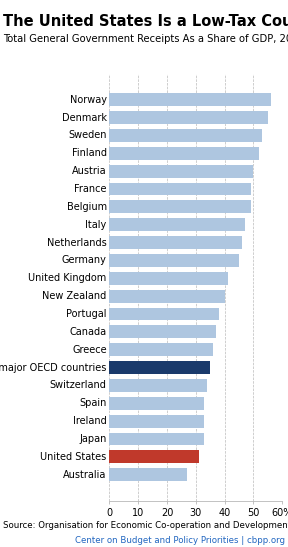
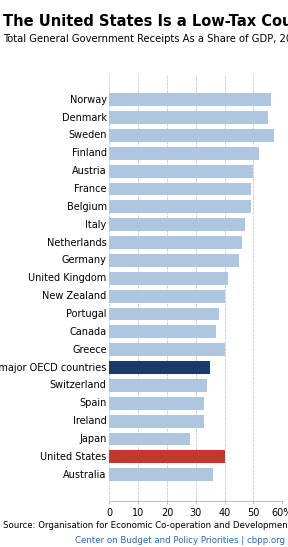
Sweden: 53 -> 57
Greece: 36 -> 40
Japan: 33 -> 28
United States: 31 -> 40
Australia: 27 -> 36
